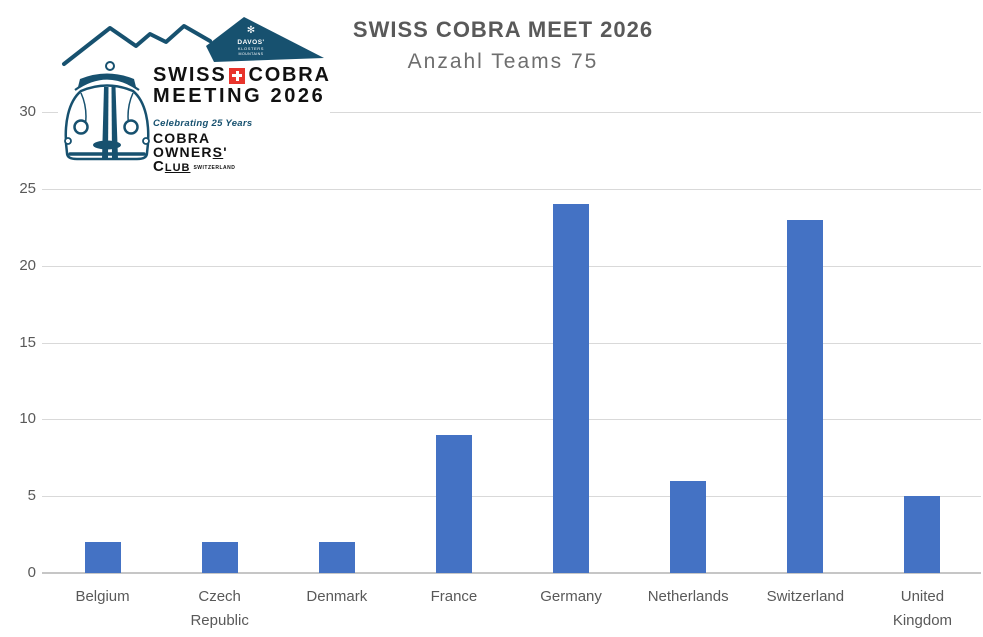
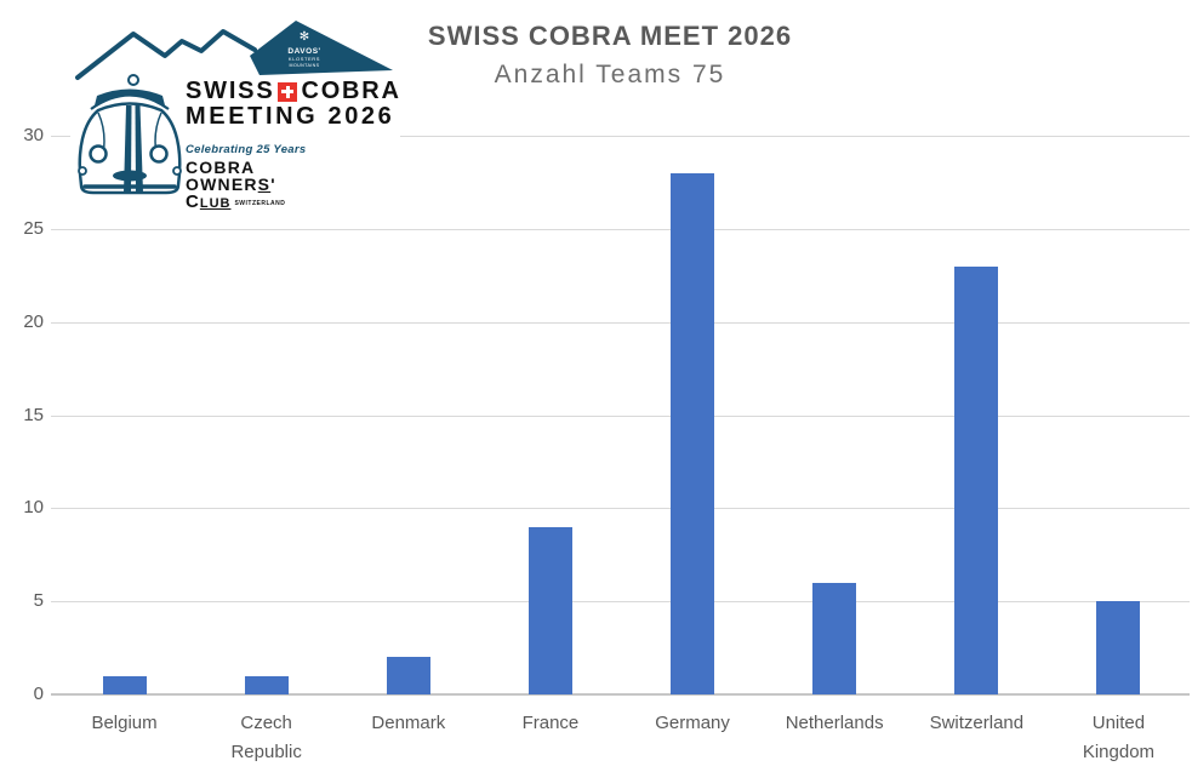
Belgium: 2 -> 1
Czech Republic: 2 -> 1
Germany: 24 -> 28
